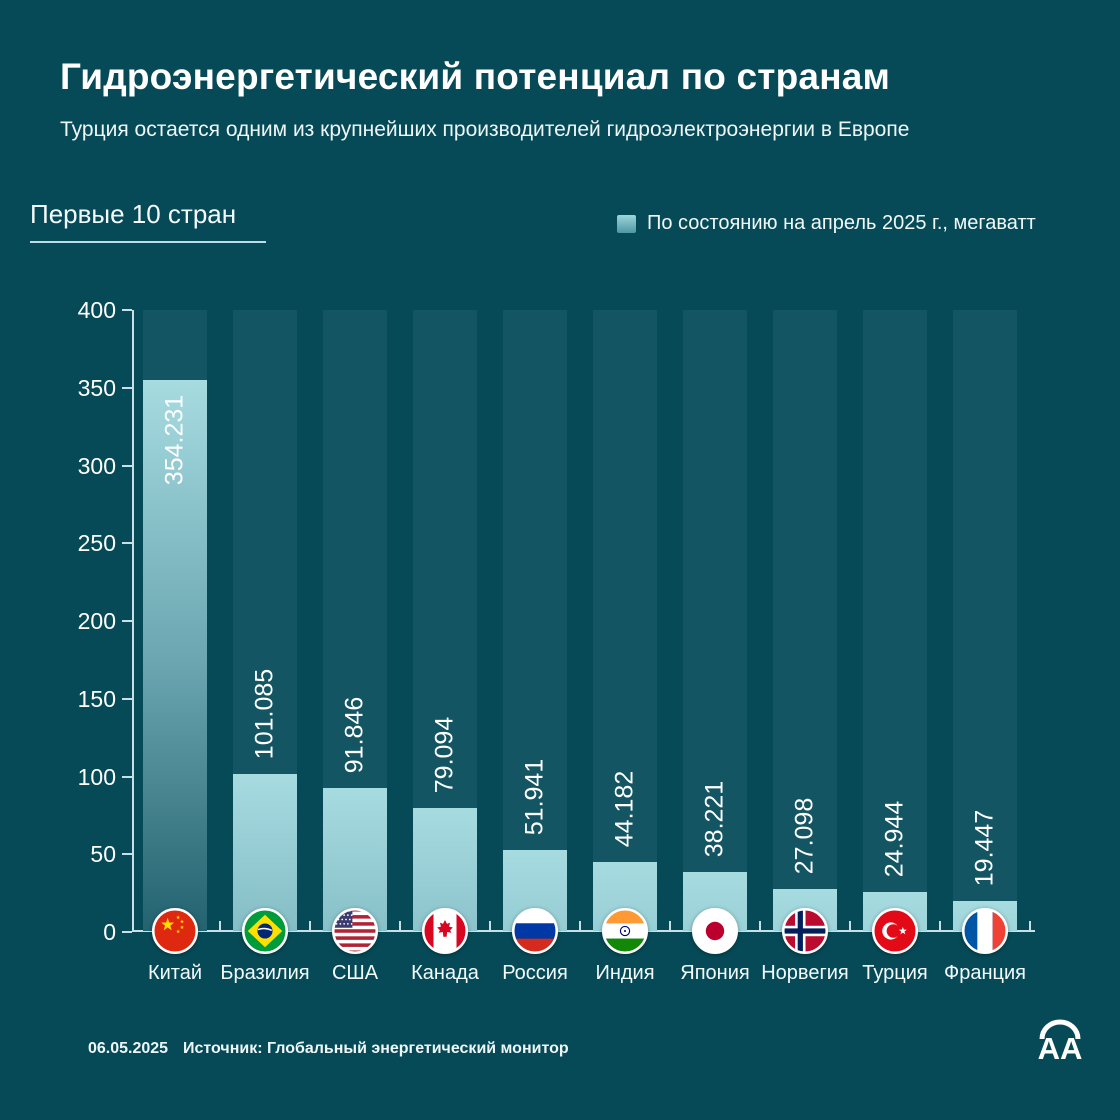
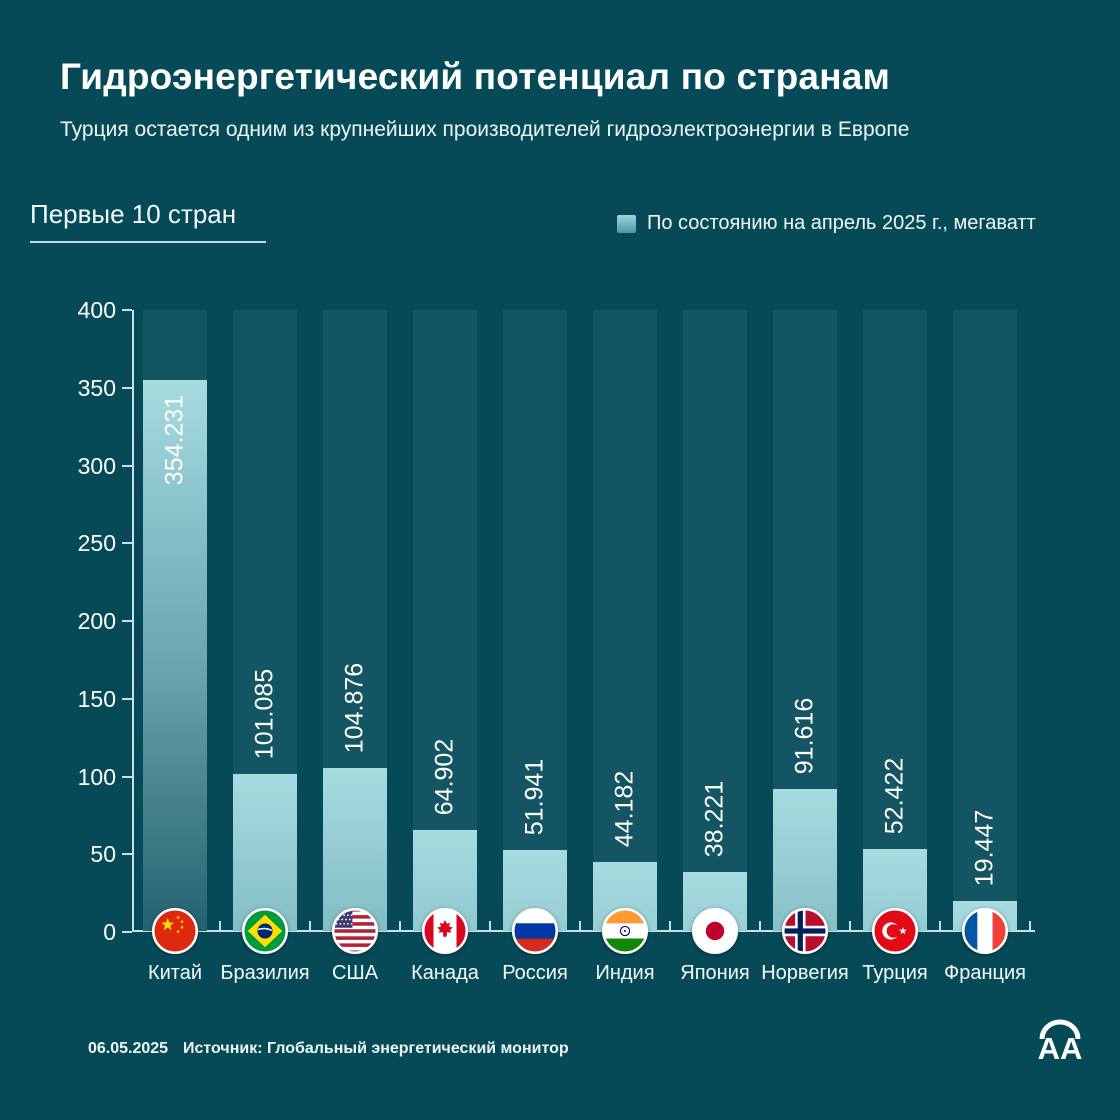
США: 91.846 -> 104.876
Канада: 79.094 -> 64.902
Норвегия: 27.098 -> 91.616
Турция: 24.944 -> 52.422
